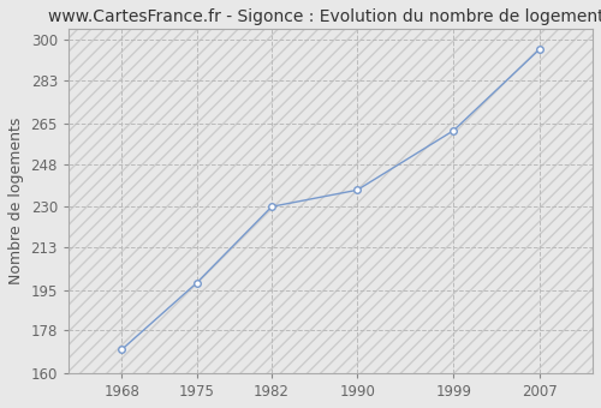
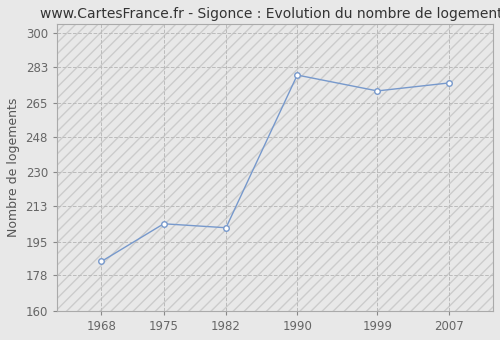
1968: 170 -> 185
1975: 198 -> 204
1982: 230 -> 202
1990: 237 -> 279
1999: 262 -> 271
2007: 296 -> 275
